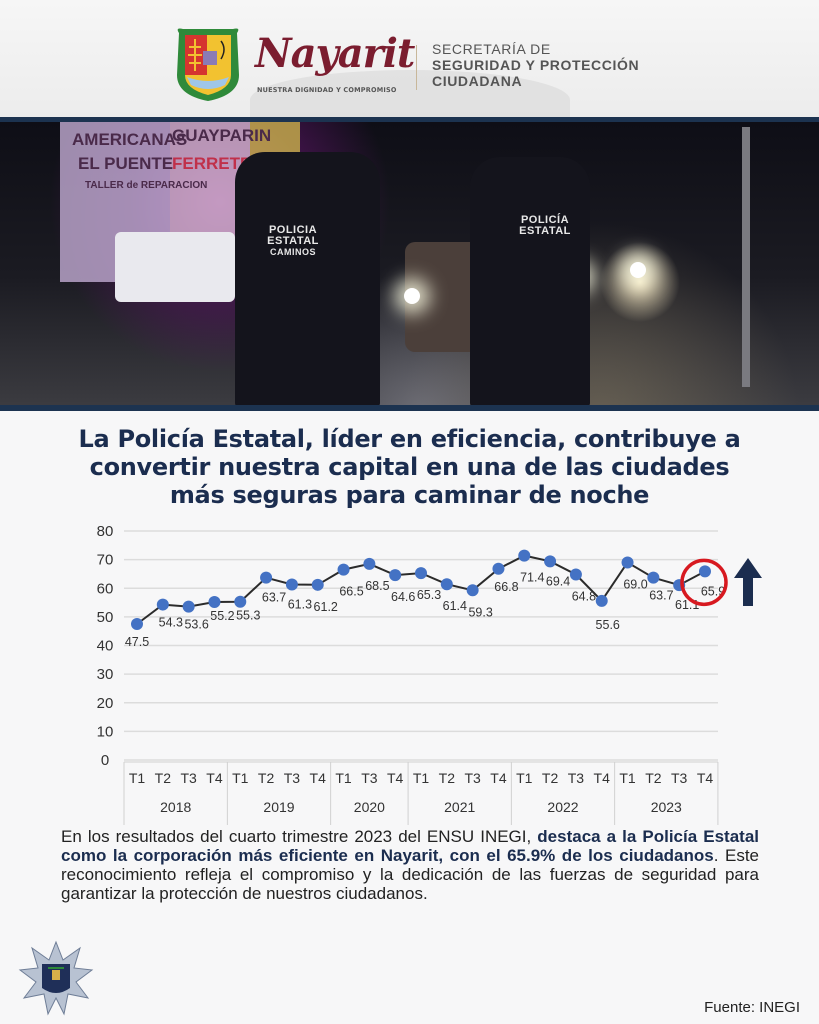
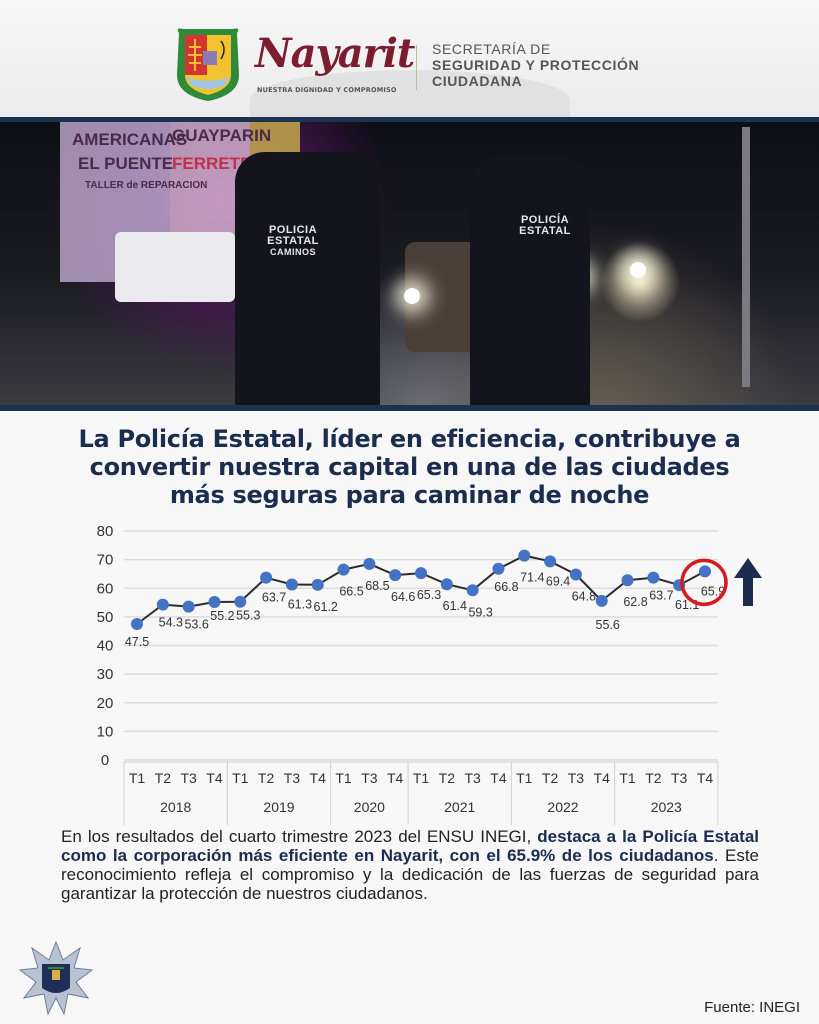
2023 T1: 69.0 -> 62.8
